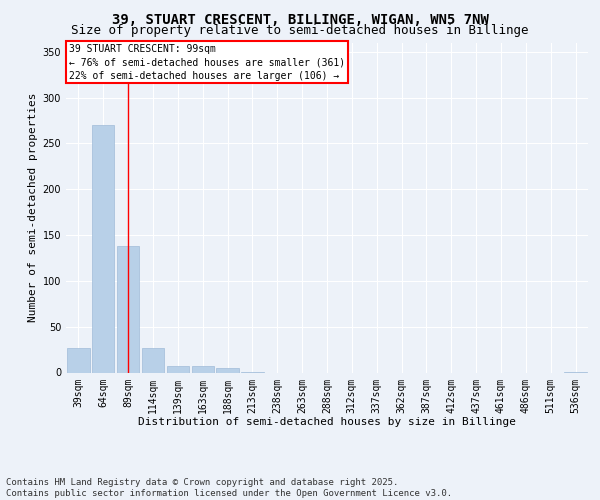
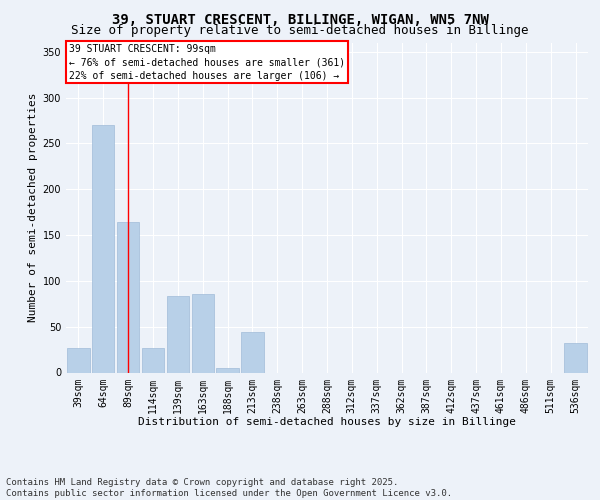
89sqm: 138 -> 164
139sqm: 7 -> 84
163sqm: 7 -> 86
213sqm: 1 -> 44
536sqm: 1 -> 32
